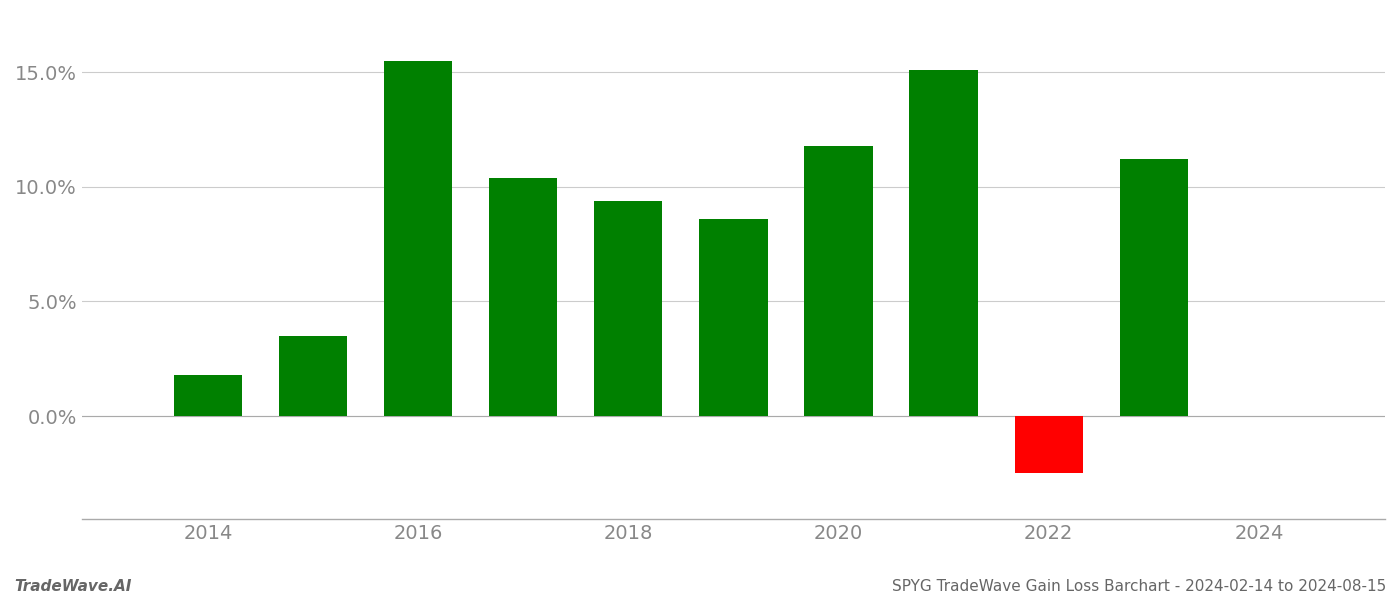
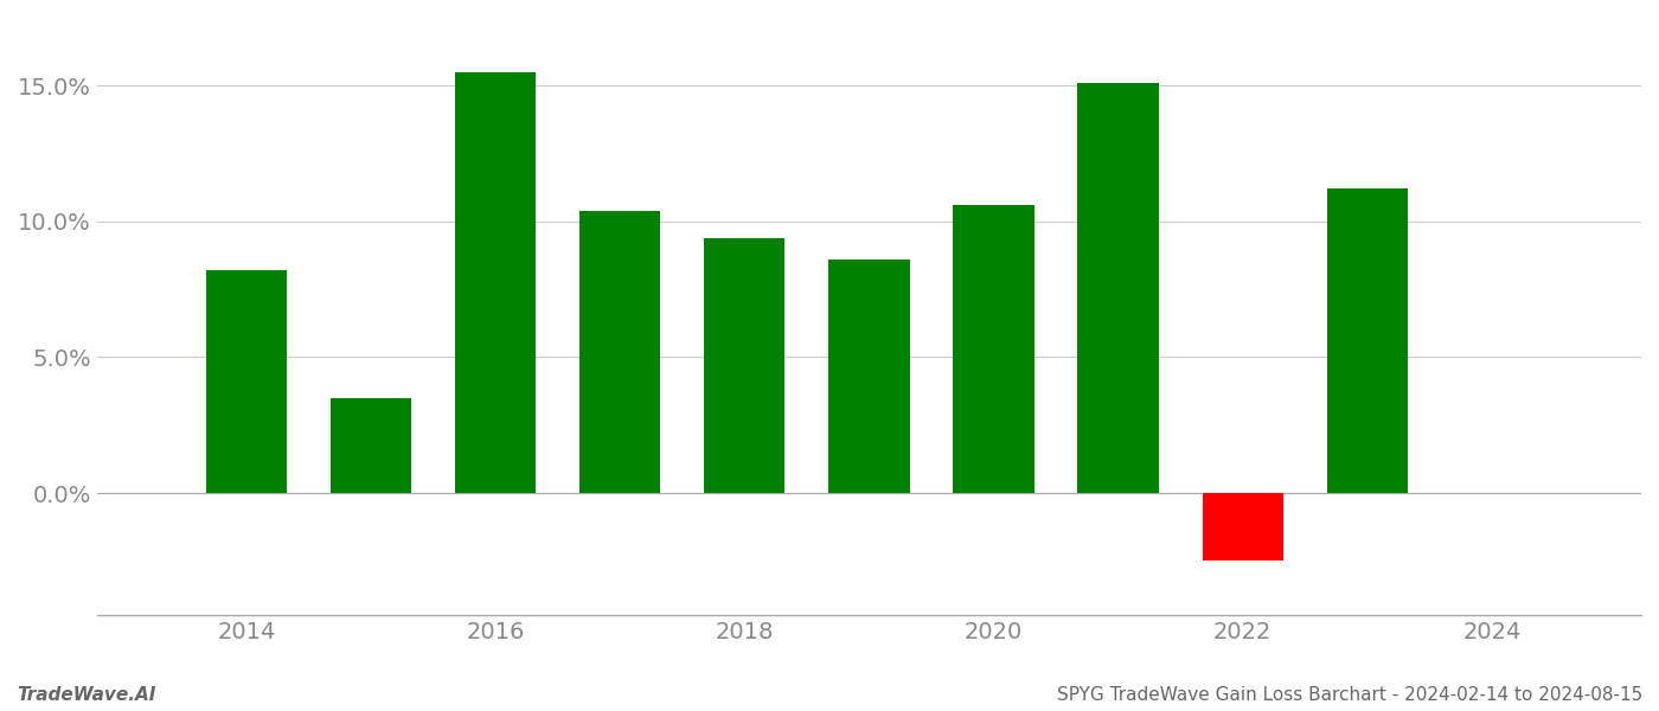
2014: 1.8% -> 8.2%
2020: 11.8% -> 10.6%
